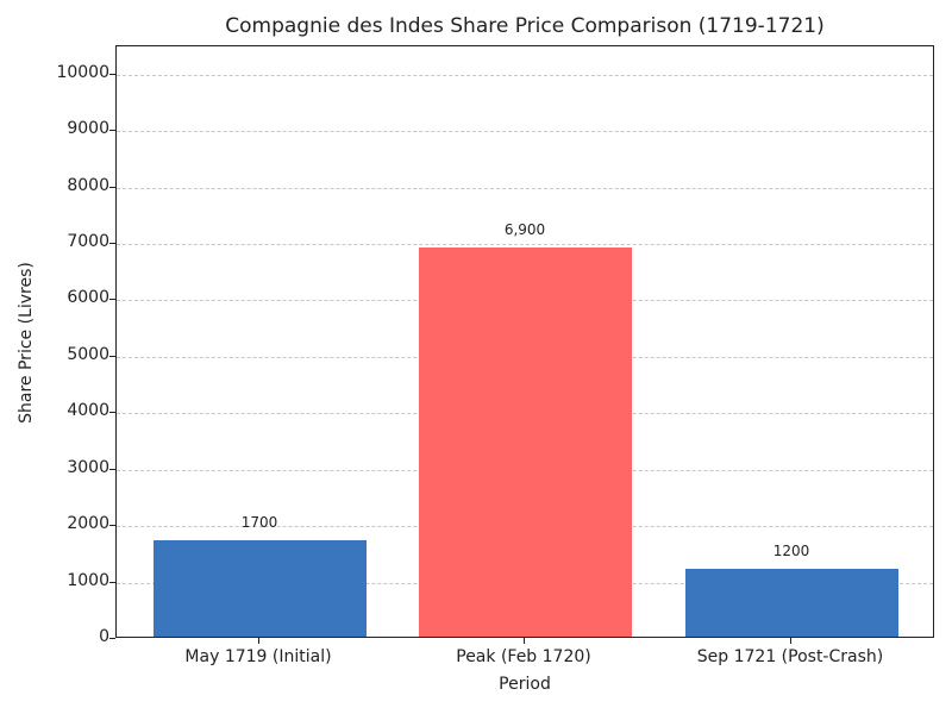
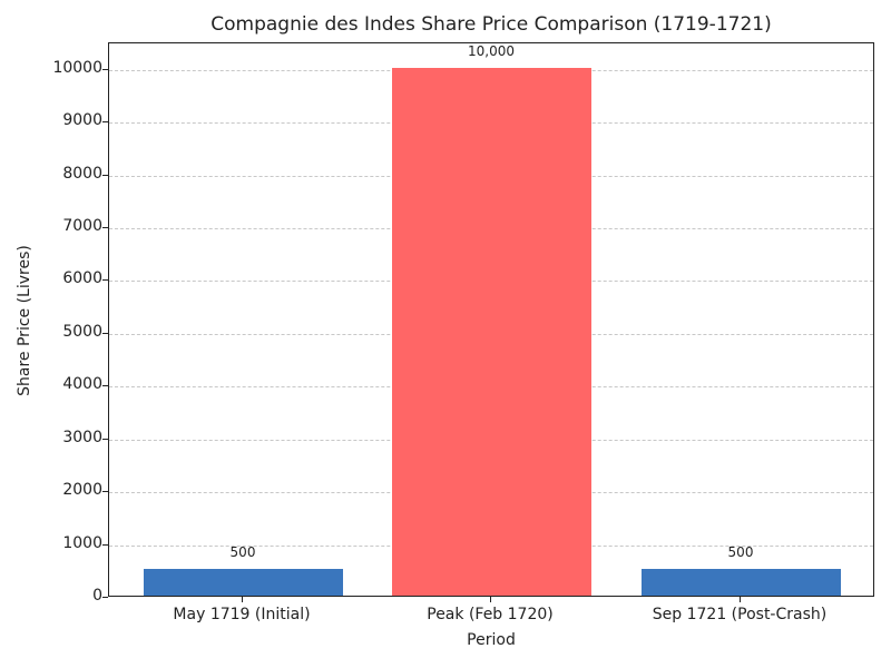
May 1719 (Initial): 1700 -> 500
Peak (Feb 1720): 6,900 -> 10,000
Sep 1721 (Post-Crash): 1200 -> 500
